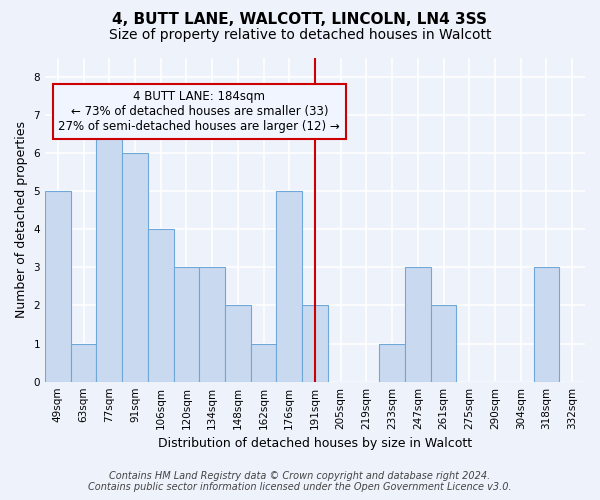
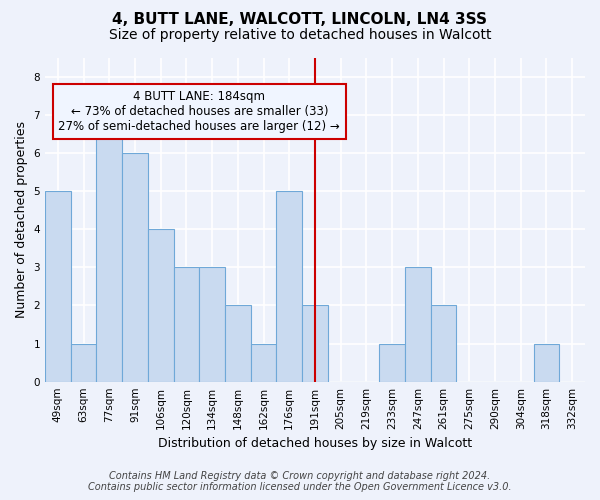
318sqm: 3 -> 1
